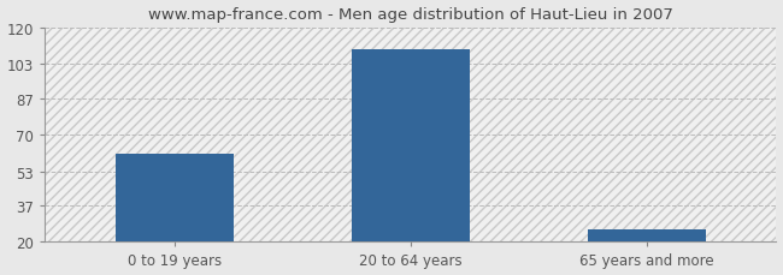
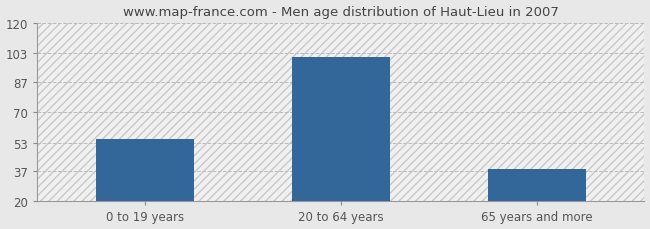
0 to 19 years: 61 -> 55
20 to 64 years: 110 -> 101
65 years and more: 26 -> 38
